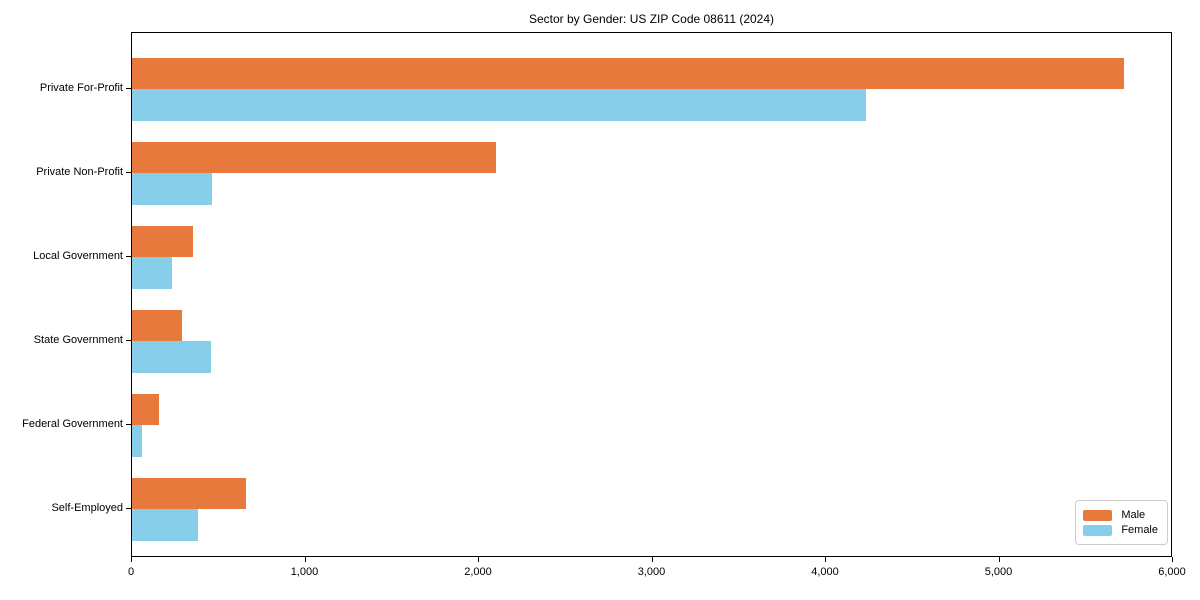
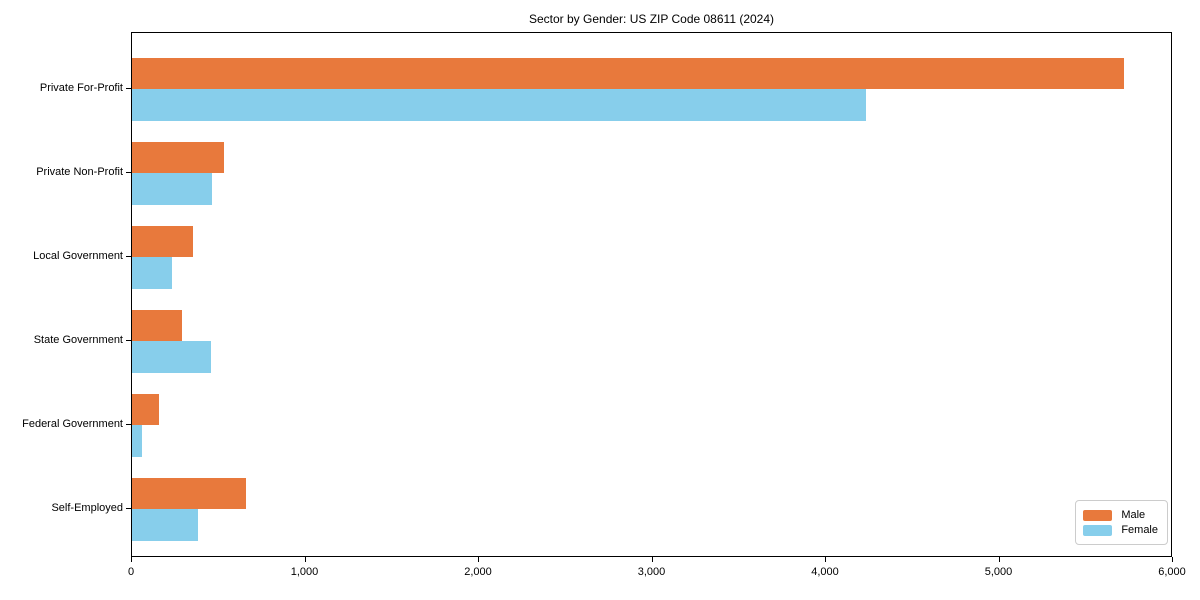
Male/Private Non-Profit: 2100 -> 530
